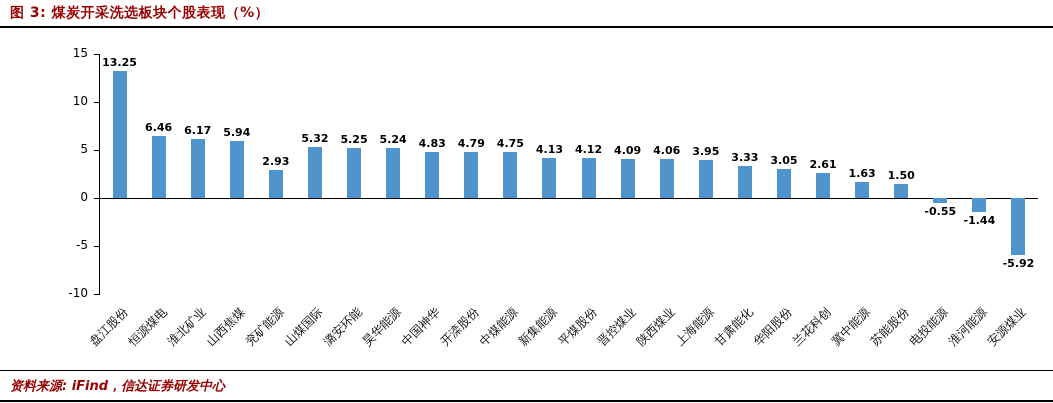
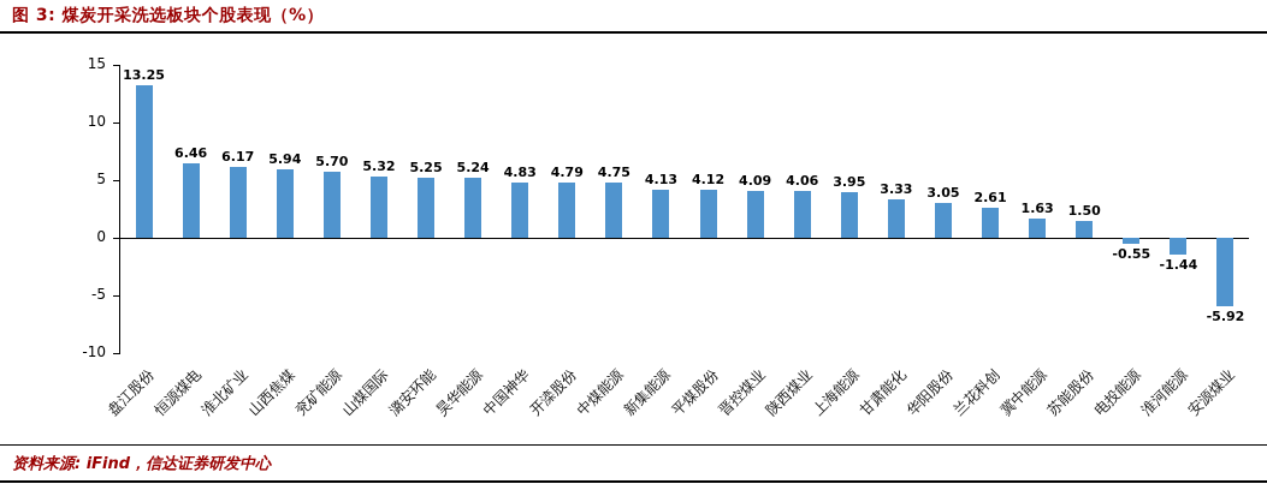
兖矿能源: 2.93 -> 5.70
